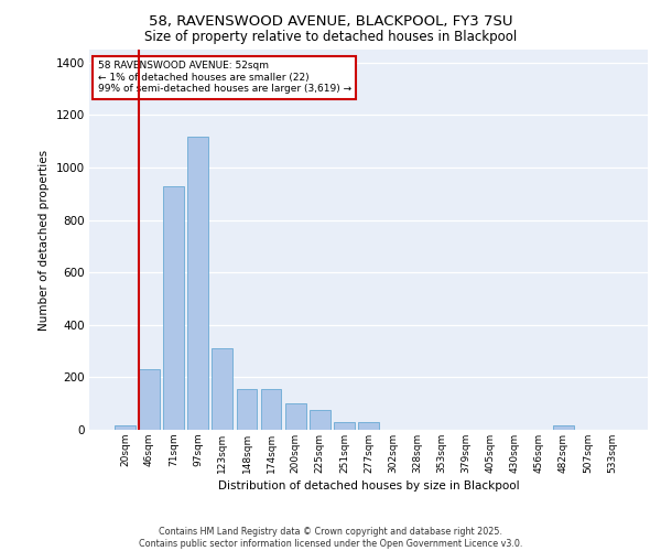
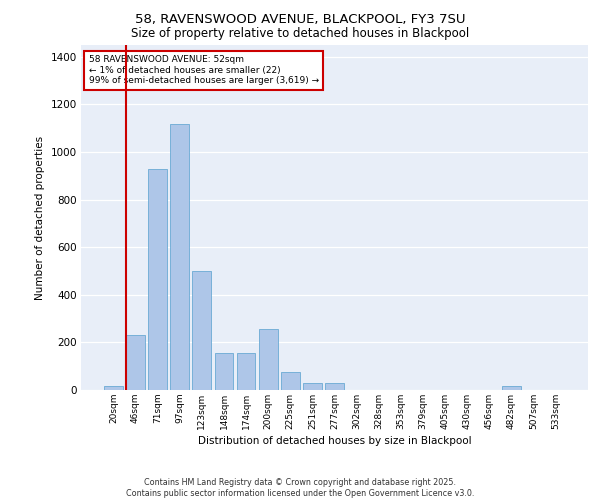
123sqm: 310 -> 500
200sqm: 100 -> 255
